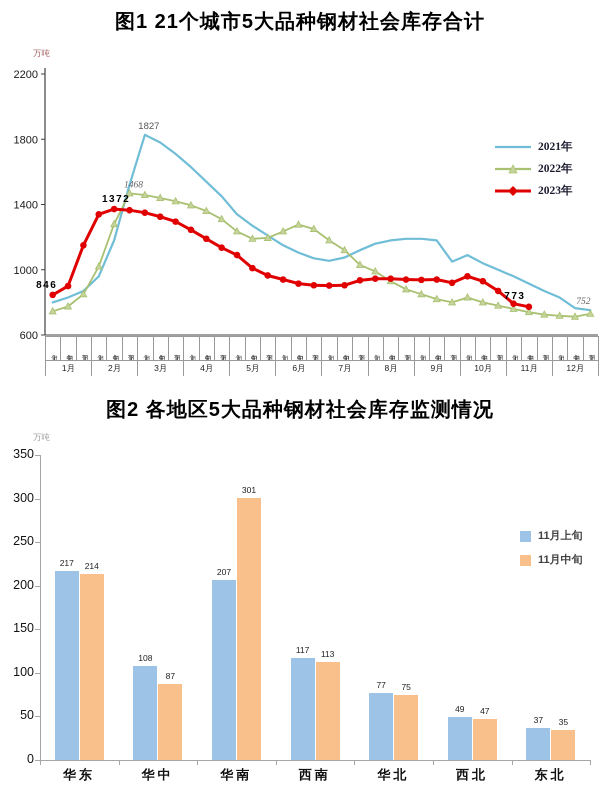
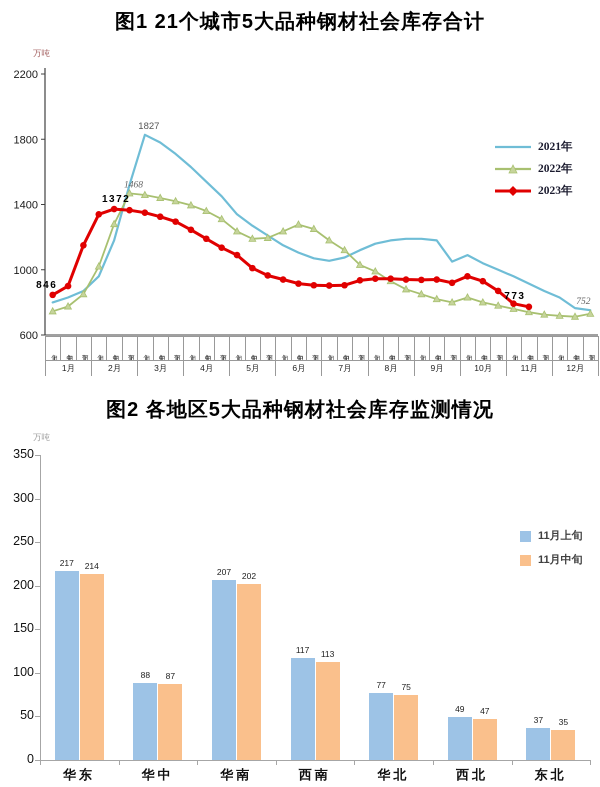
图2 各地区5大品种钢材社会库存监测情况/11月上旬/华中: 108 -> 88
图2 各地区5大品种钢材社会库存监测情况/11月中旬/华南: 301 -> 202
